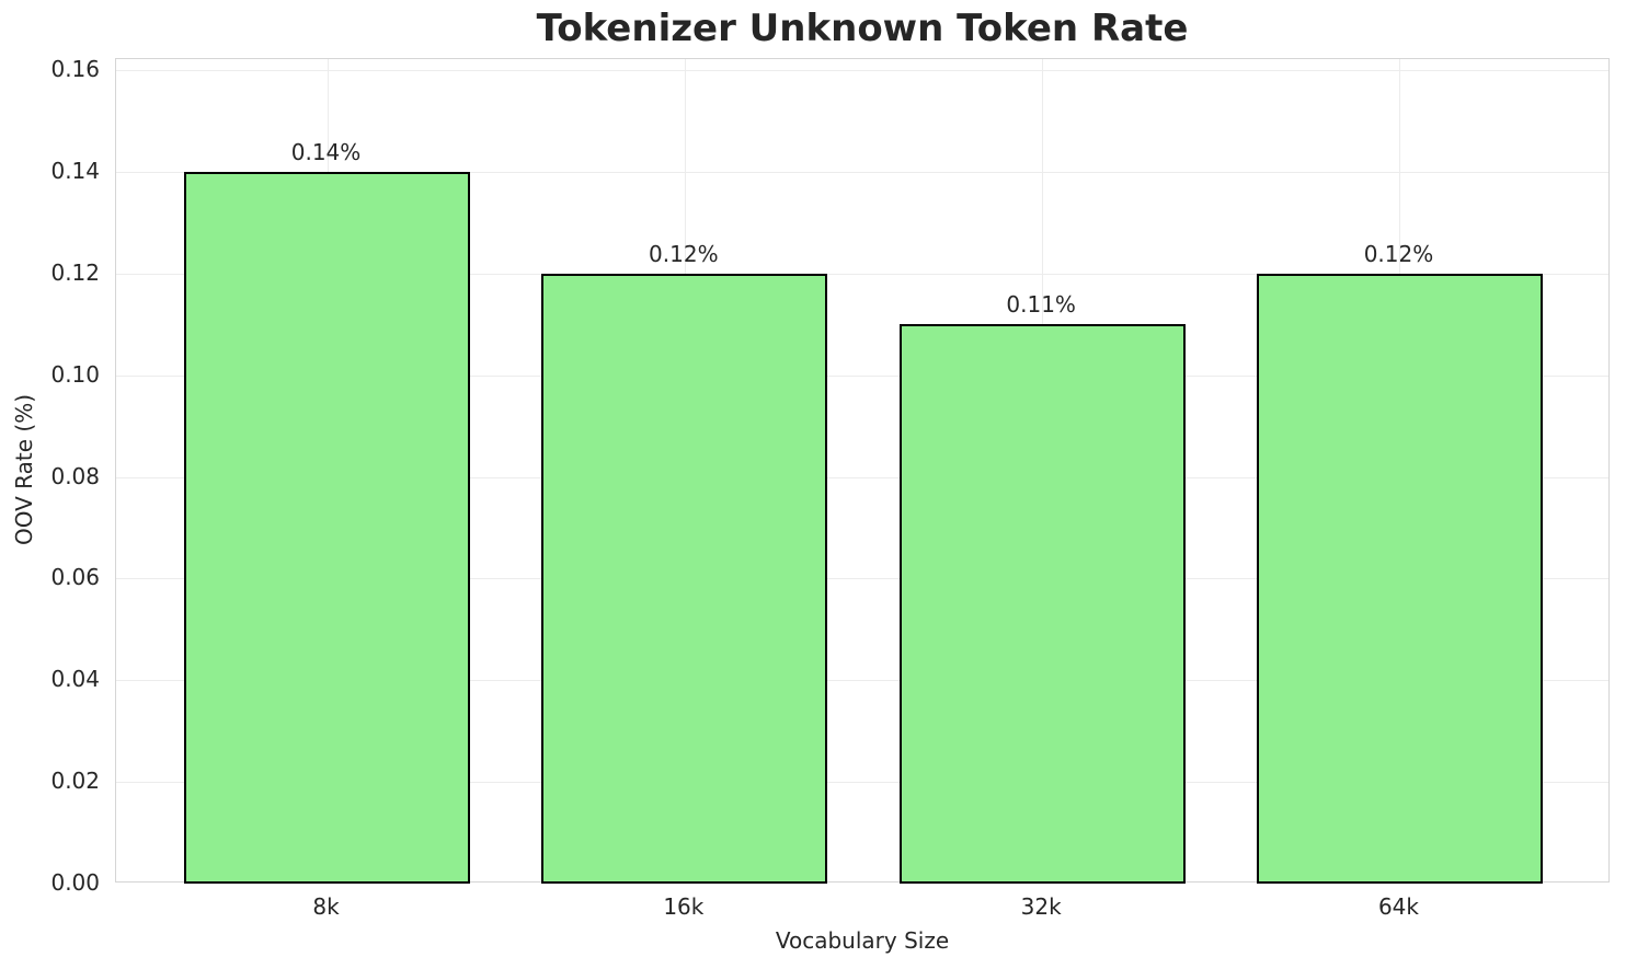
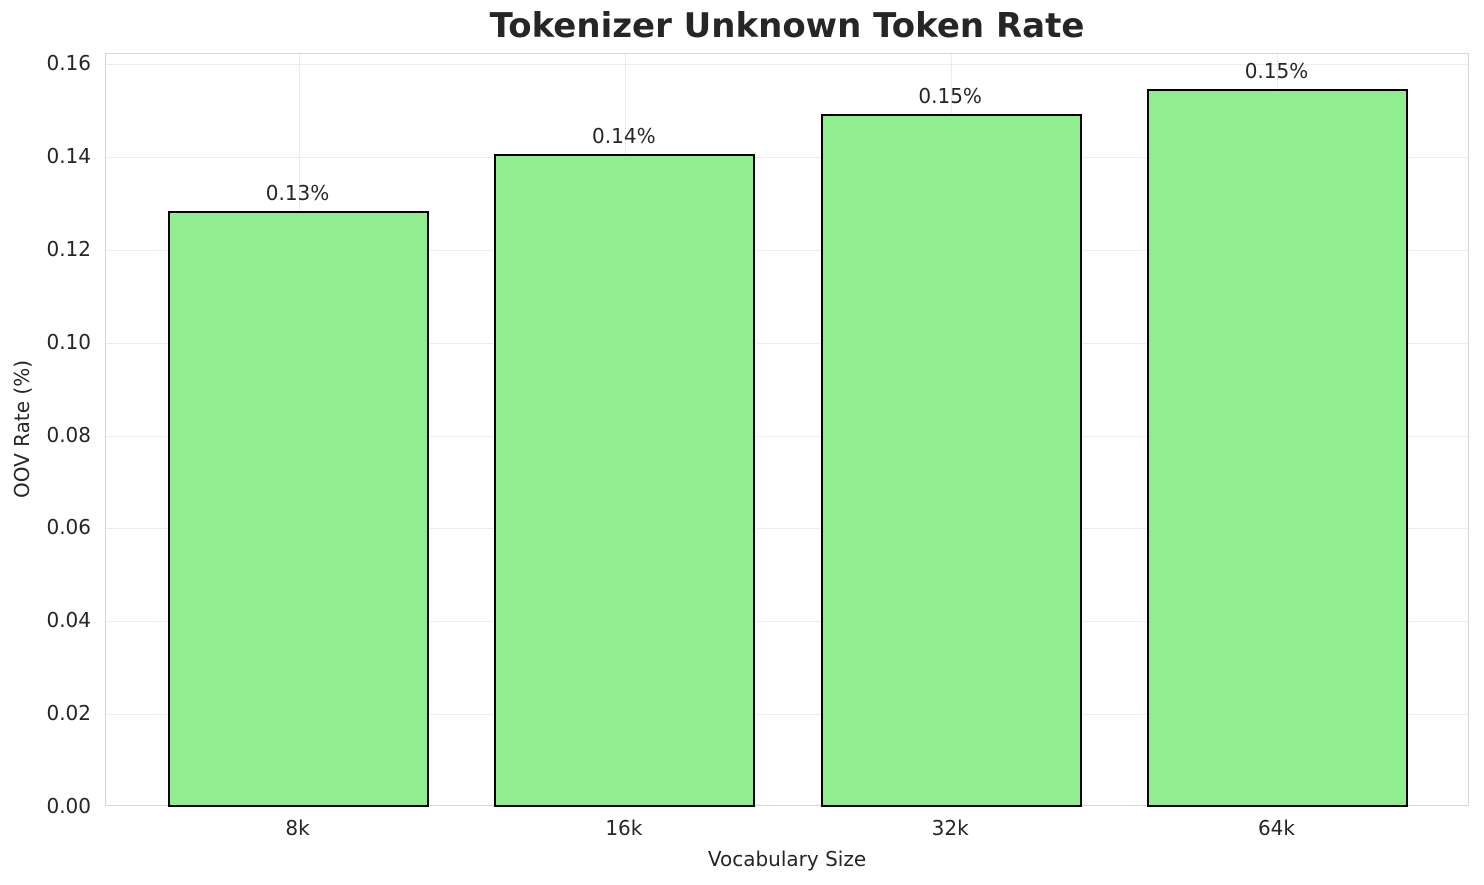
8k: 0.14% -> 0.13%
16k: 0.12% -> 0.14%
32k: 0.11% -> 0.15%
64k: 0.12% -> 0.15%
